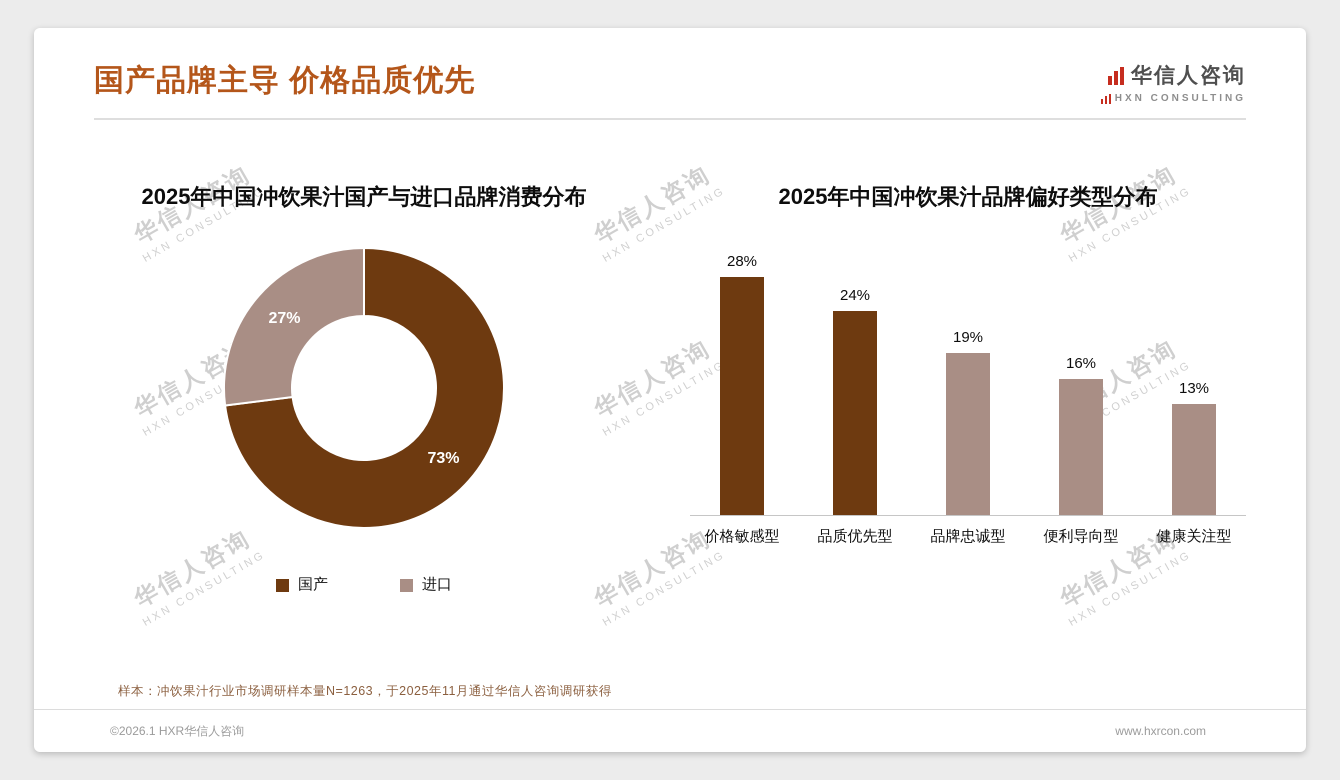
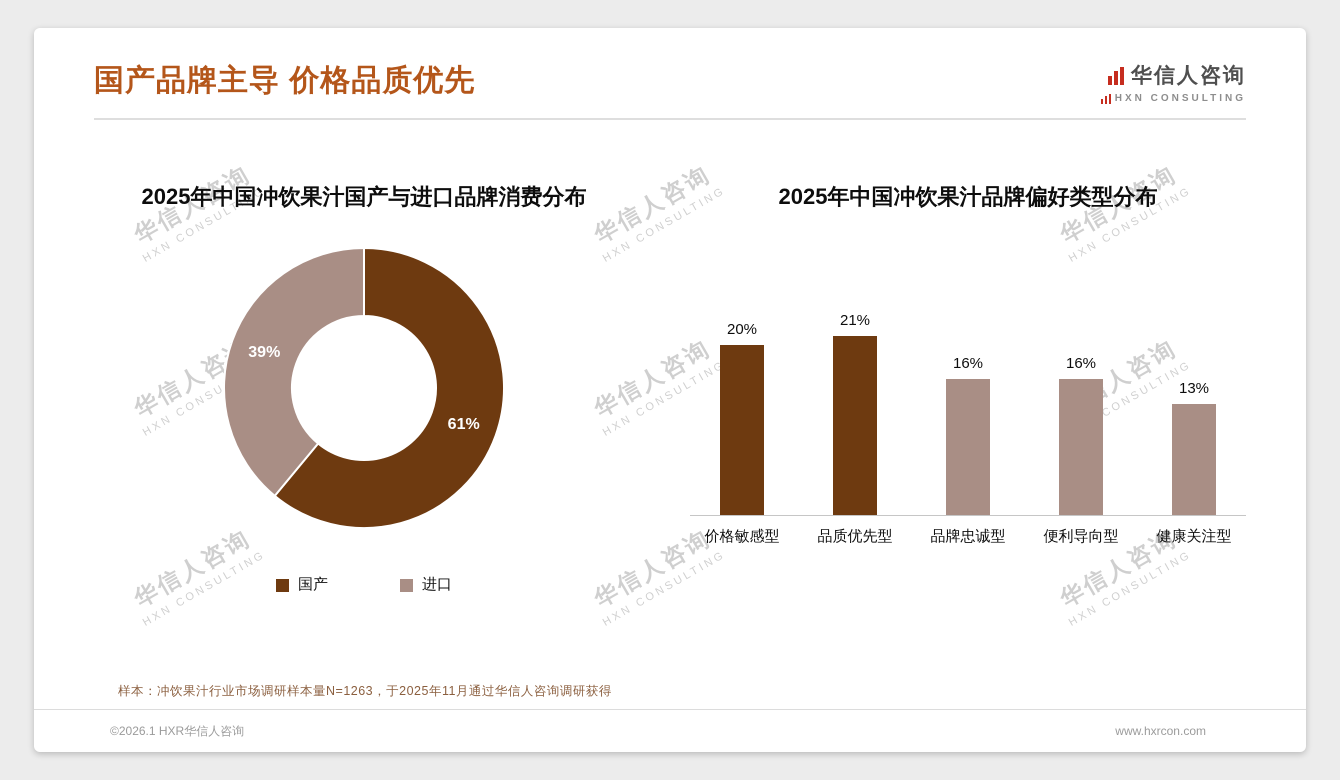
2025年中国冲饮果汁国产与进口品牌消费分布/国产: 73% -> 61%
2025年中国冲饮果汁国产与进口品牌消费分布/进口: 27% -> 39%
2025年中国冲饮果汁品牌偏好类型分布/价格敏感型: 28% -> 20%
2025年中国冲饮果汁品牌偏好类型分布/品质优先型: 24% -> 21%
2025年中国冲饮果汁品牌偏好类型分布/品牌忠诚型: 19% -> 16%
